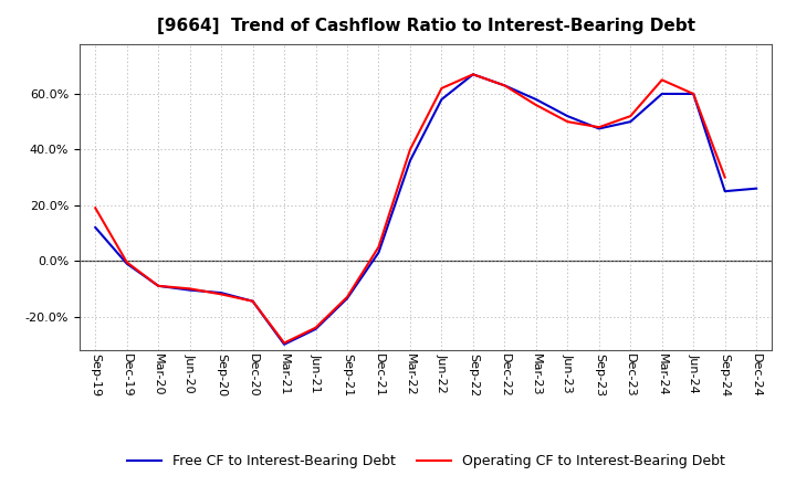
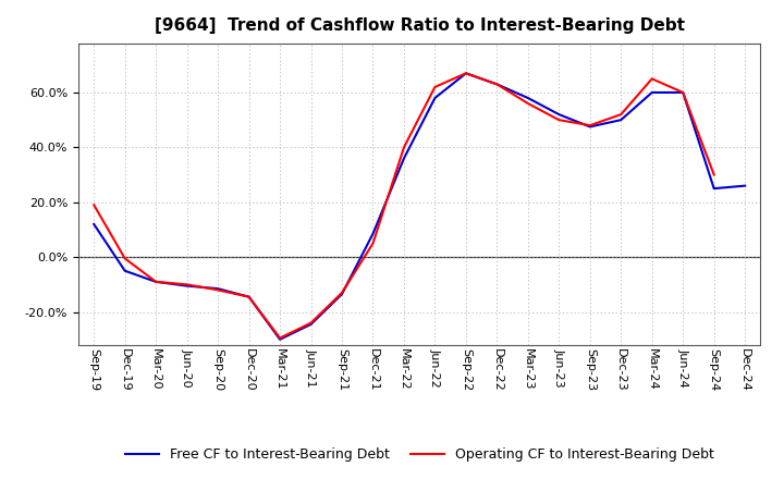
Free CF to Interest-Bearing Debt/Dec-19: -1.0% -> -5.0%
Free CF to Interest-Bearing Debt/Dec-21: 3.0% -> 8.5%
